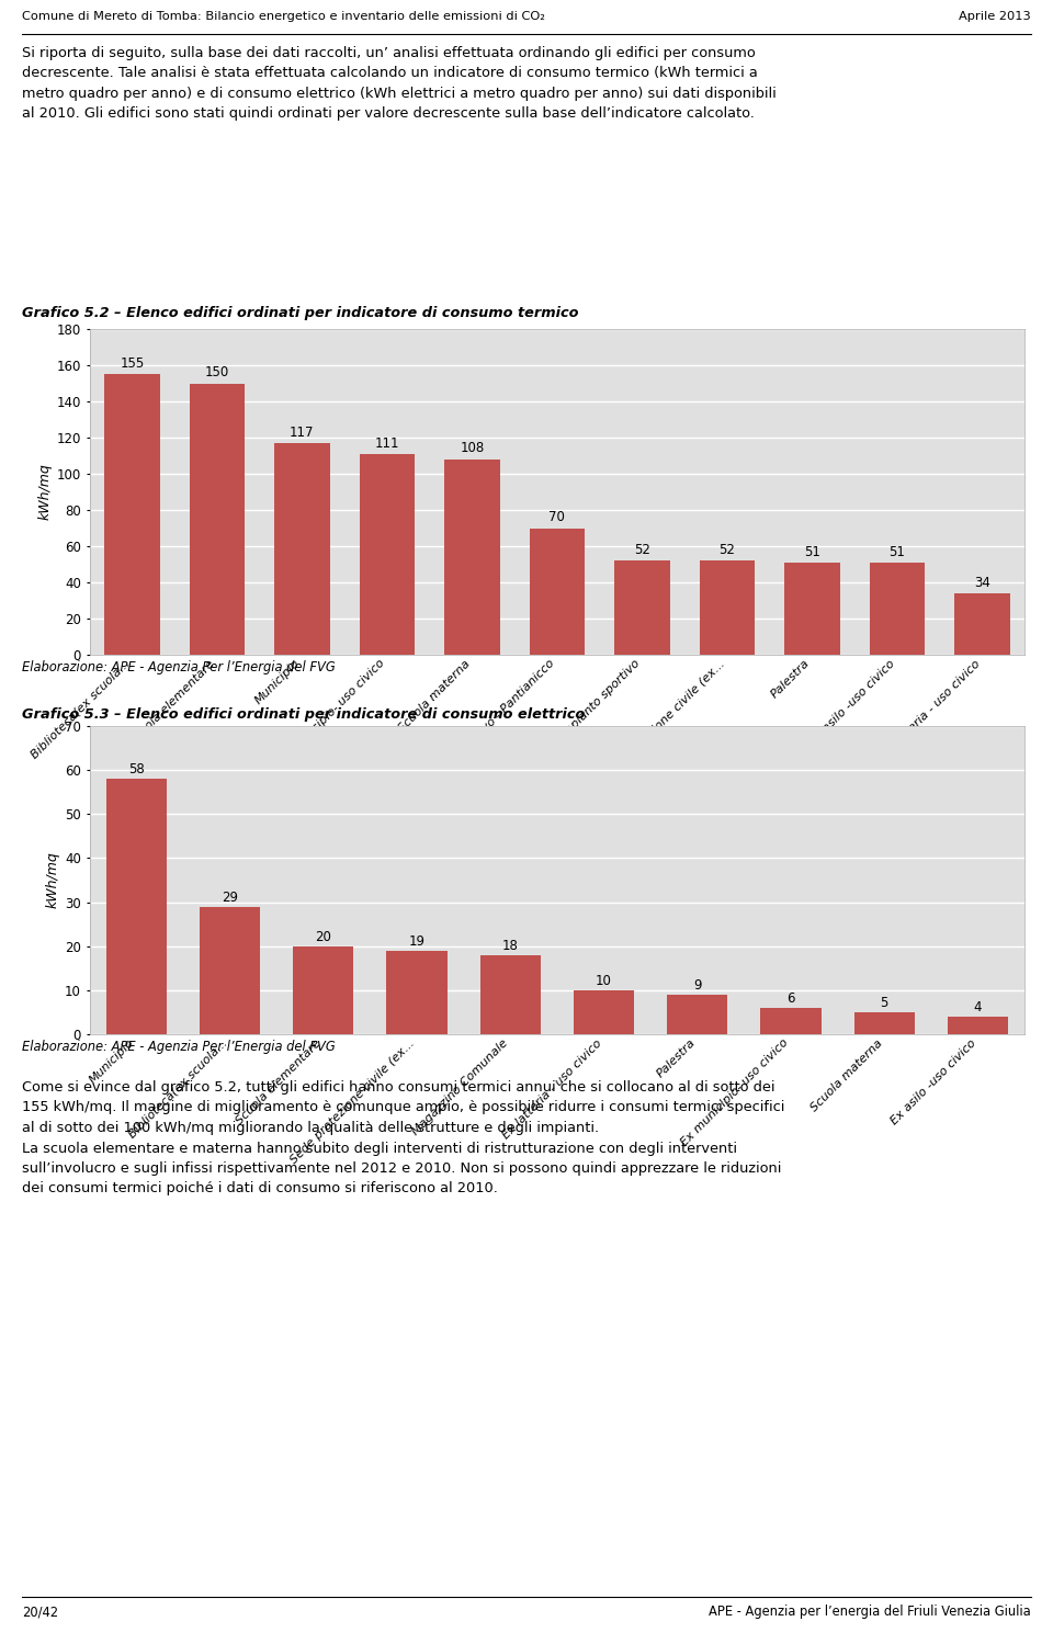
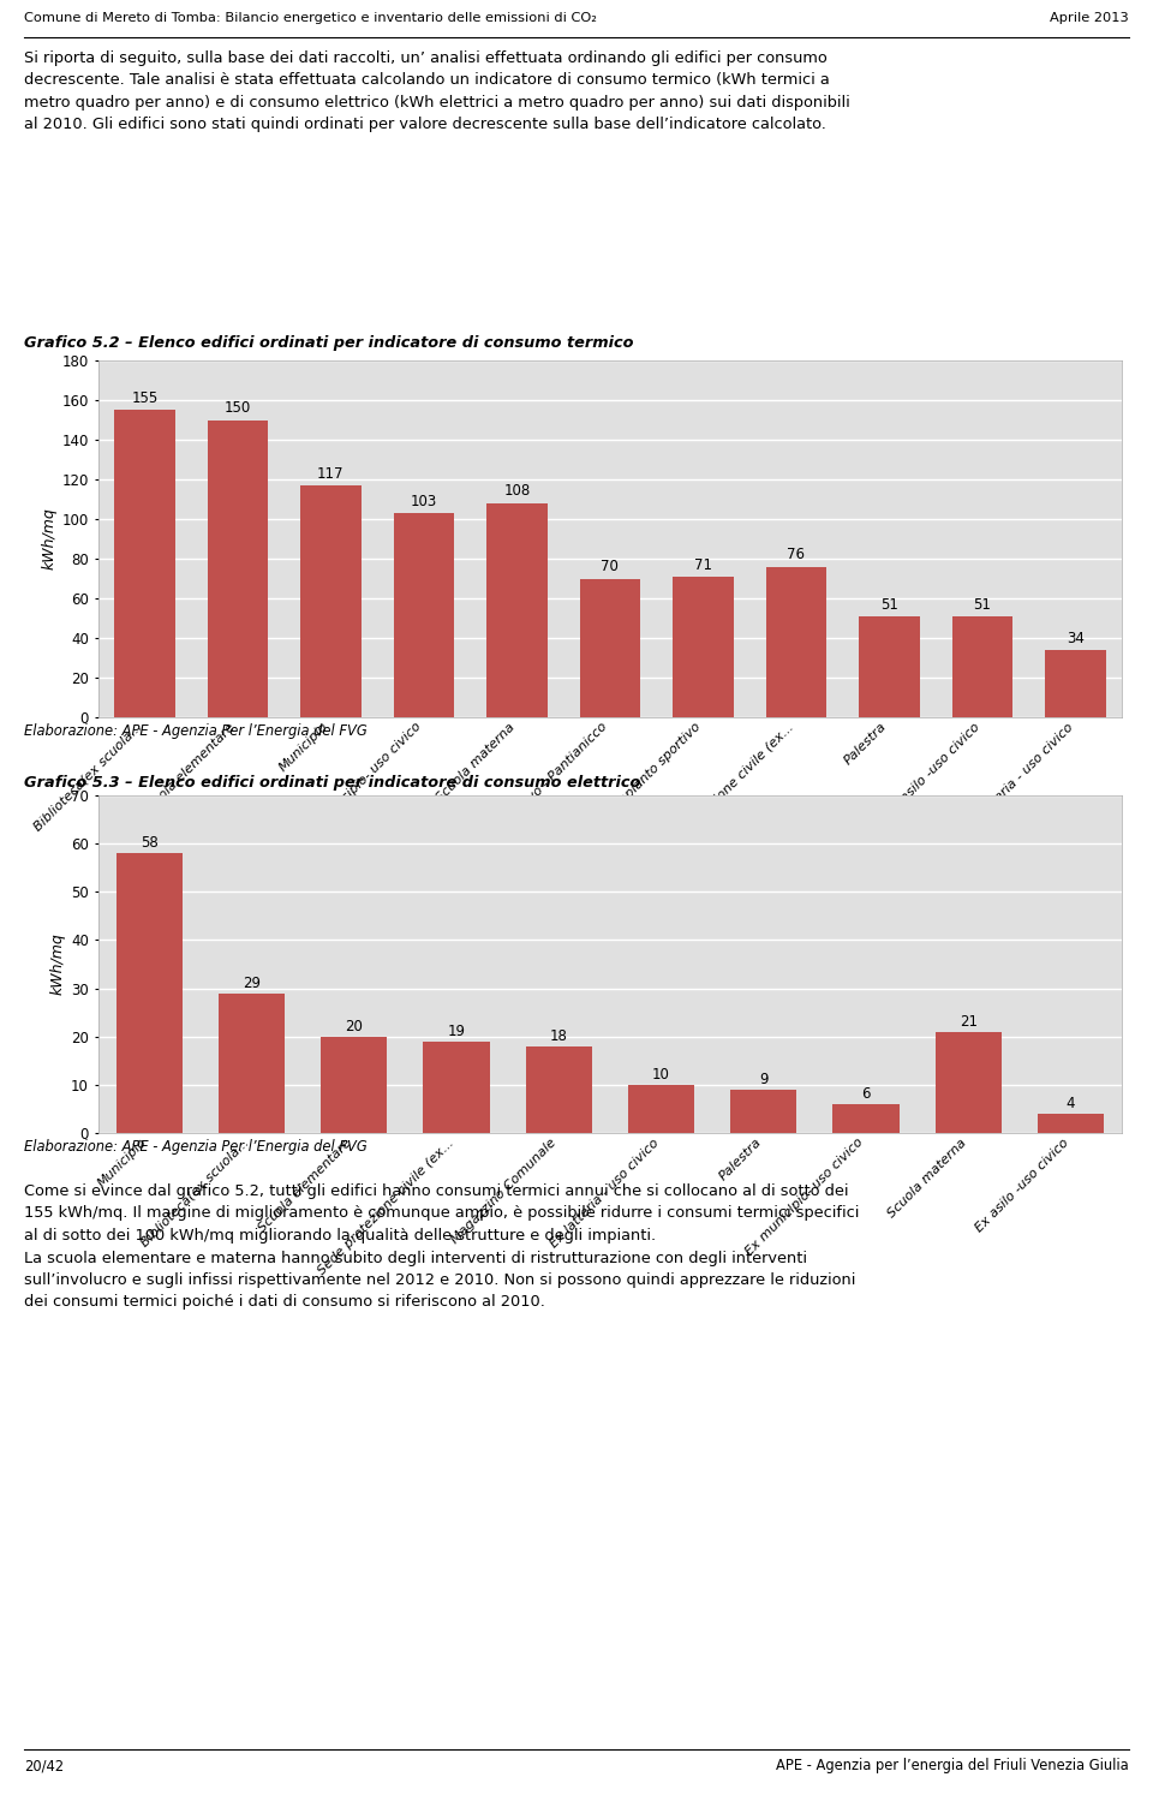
Ex municipio- uso civico: 111 -> 103
Impianto sportivo: 52 -> 71
Sede protezione civile (ex...: 52 -> 76
Scuola materna: 5 -> 21
